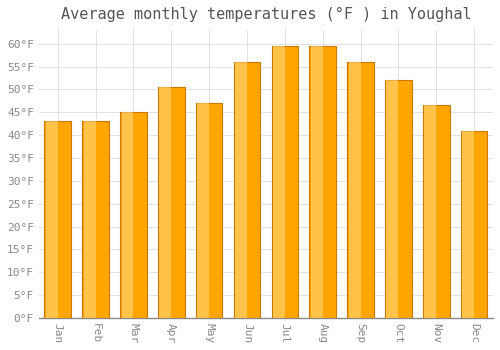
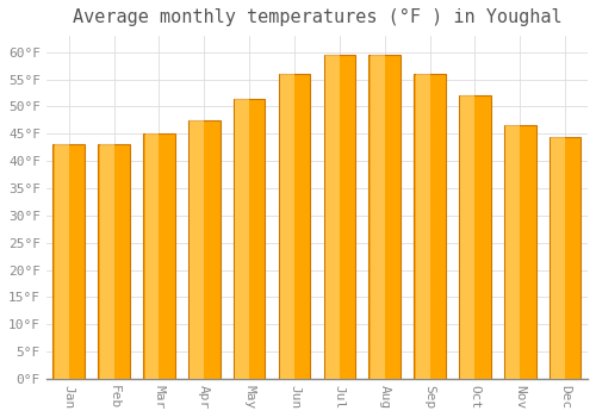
Apr: 50.5°F -> 47.5°F
May: 47.0°F -> 51.5°F
Dec: 41.0°F -> 44.5°F
